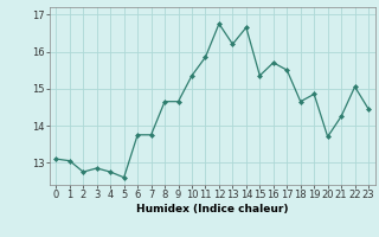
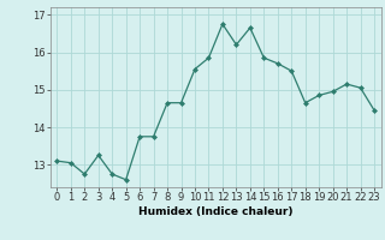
3: 12.85 -> 13.25
10: 15.35 -> 15.55
15: 15.35 -> 15.85
20: 13.70 -> 14.95
21: 14.25 -> 15.15
